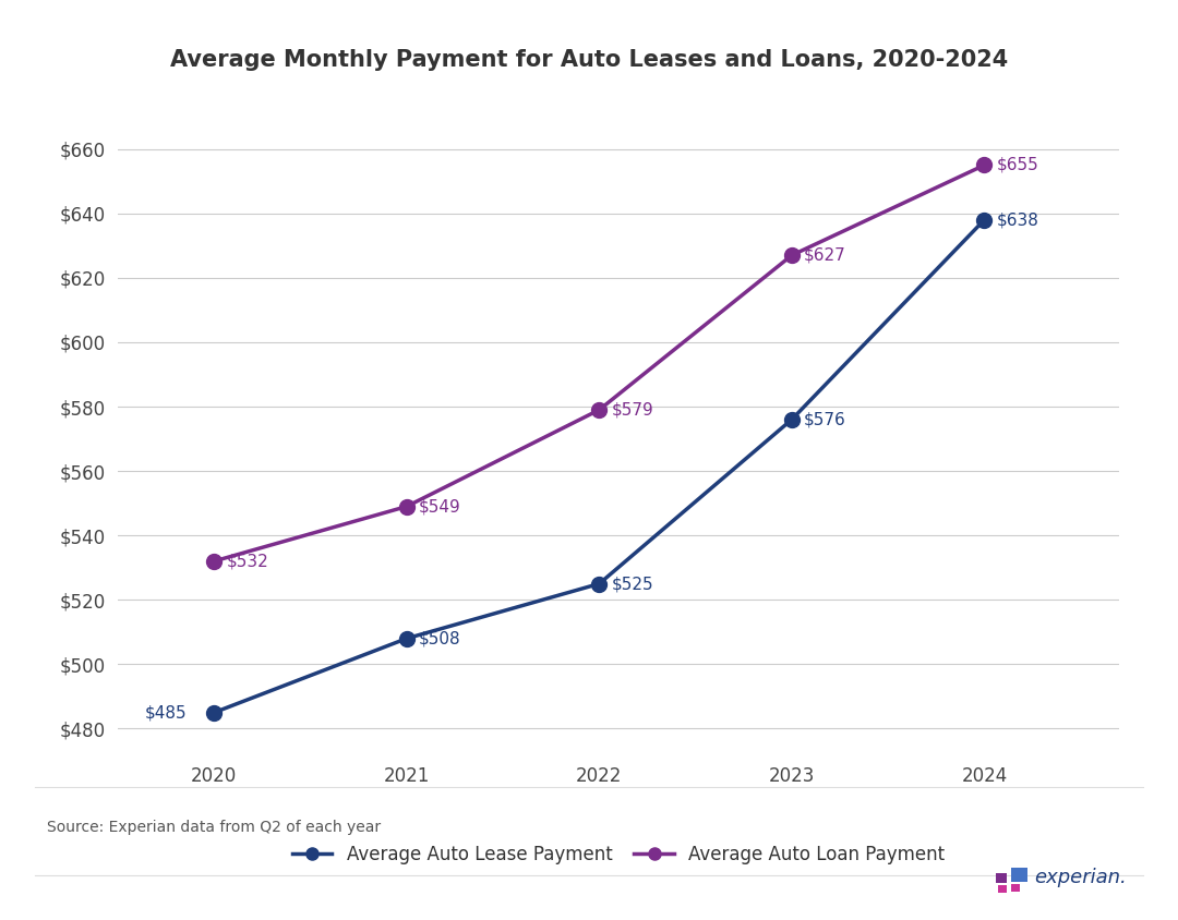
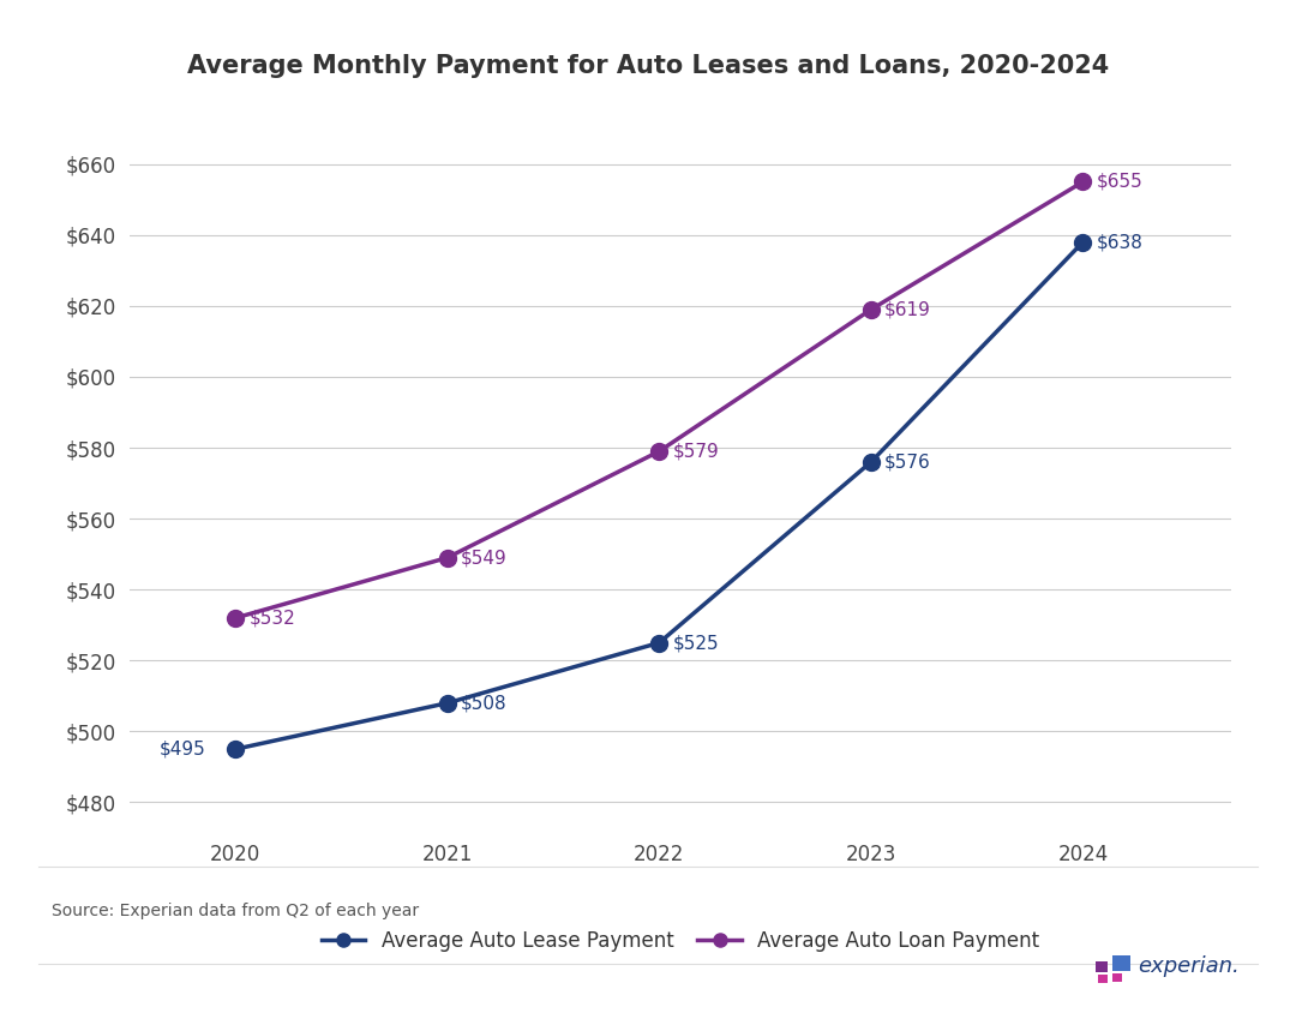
Average Auto Lease Payment/2020: $485 -> $495
Average Auto Loan Payment/2023: $627 -> $619
